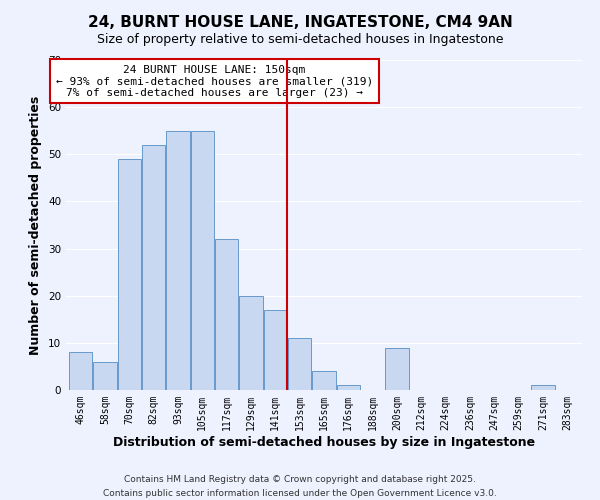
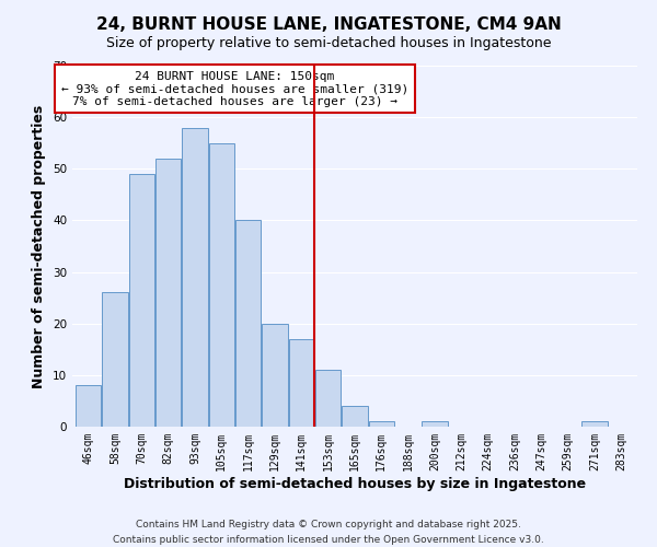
58sqm: 6 -> 26
93sqm: 55 -> 58
117sqm: 32 -> 40
200sqm: 9 -> 1
